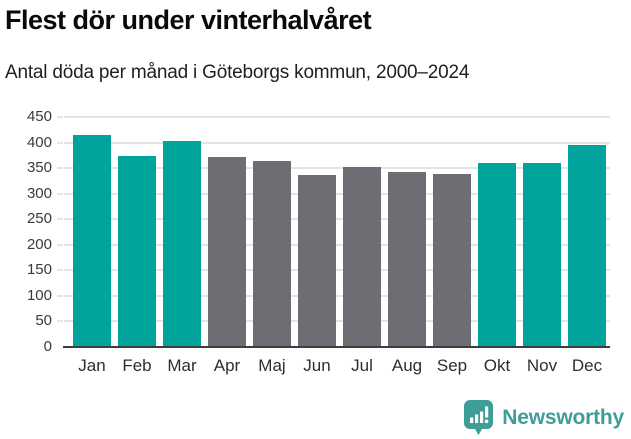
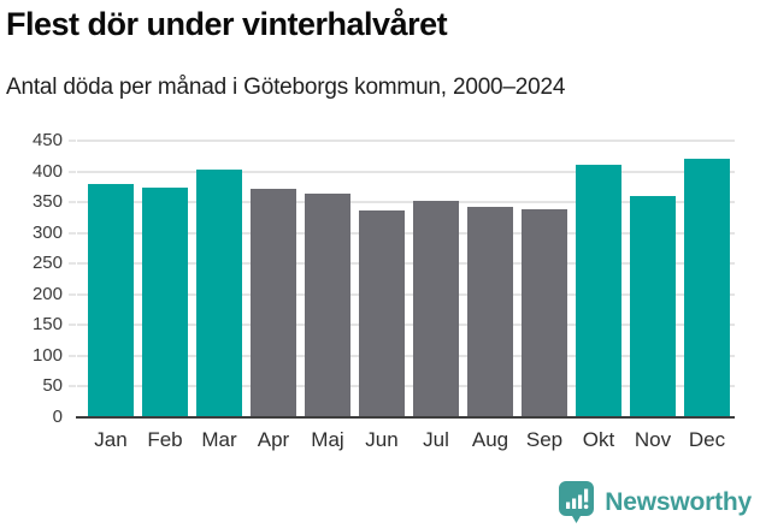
Jan: 420 -> 380
Okt: 360 -> 410
Dec: 400 -> 420
